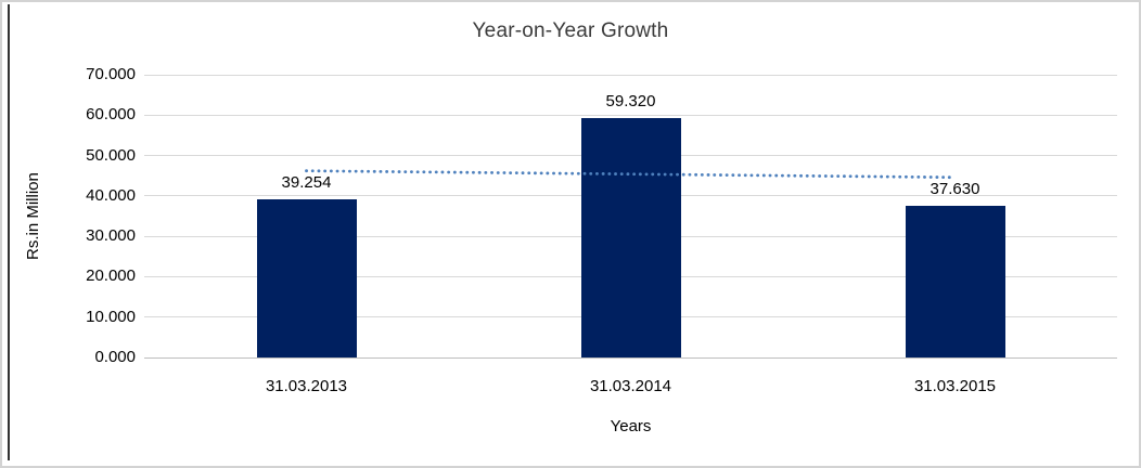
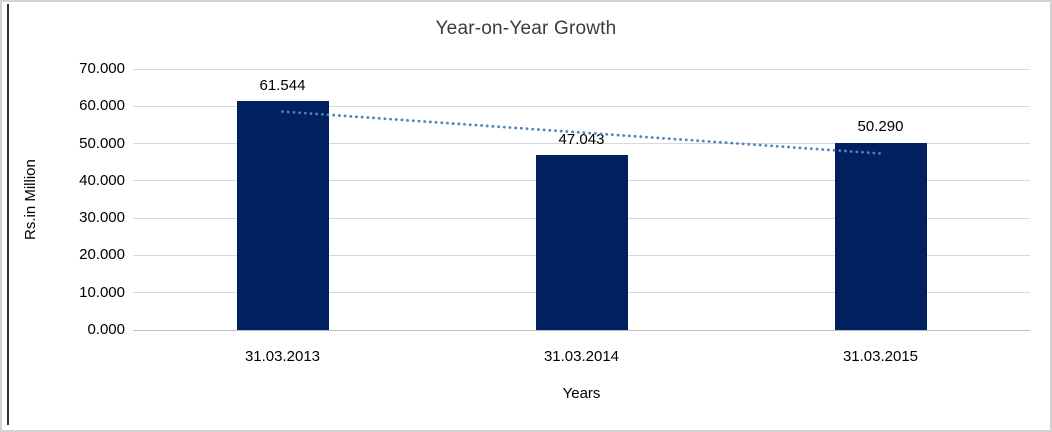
31.03.2013: 39.254 -> 61.544
31.03.2014: 59.320 -> 47.043
31.03.2015: 37.630 -> 50.290
